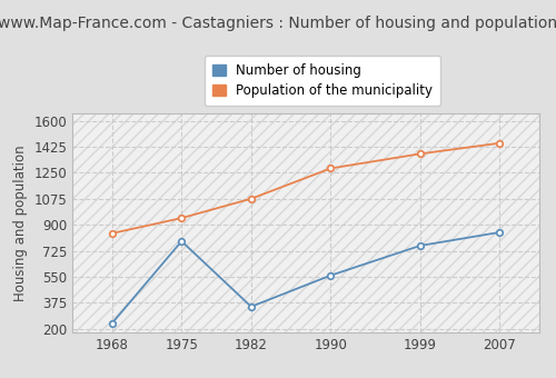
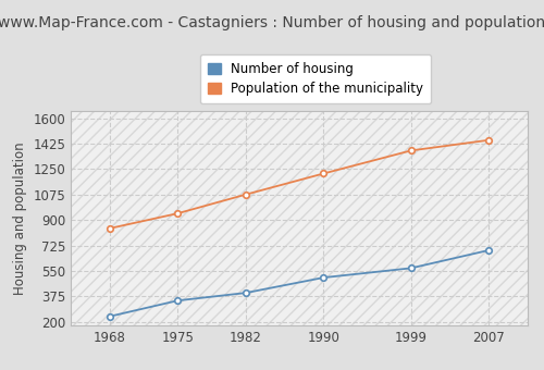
Number of housing/1975: 790 -> 350
Number of housing/1982: 350 -> 400
Number of housing/1990: 560 -> 500
Population of the municipality/1990: 1280 -> 1220
Number of housing/1999: 760 -> 570
Number of housing/2007: 850 -> 690
